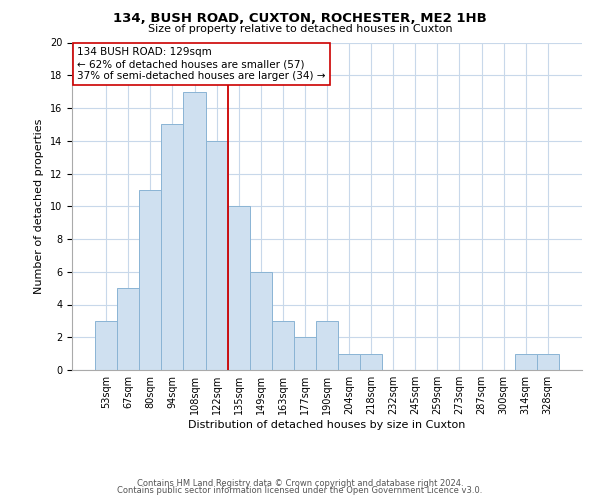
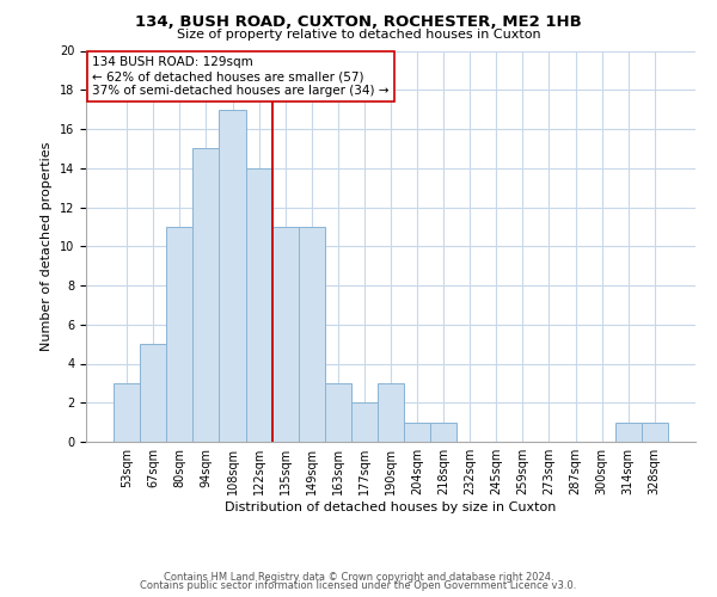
135sqm: 10 -> 11
149sqm: 6 -> 11
